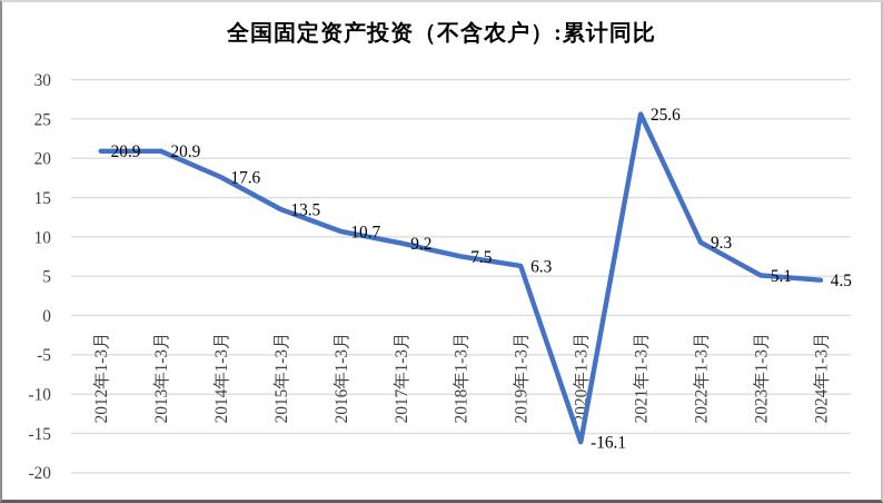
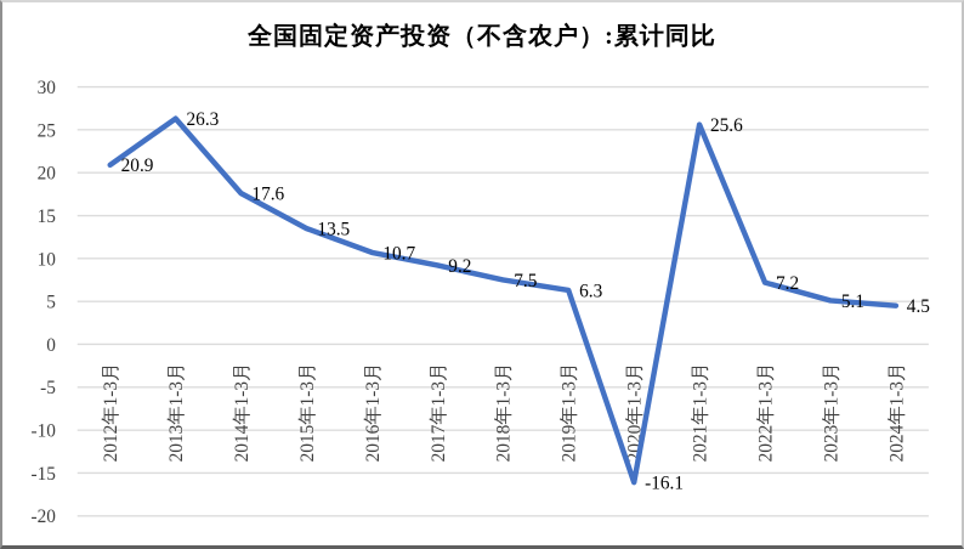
2013年1-3月: 20.9 -> 26.3
2022年1-3月: 9.3 -> 7.2
